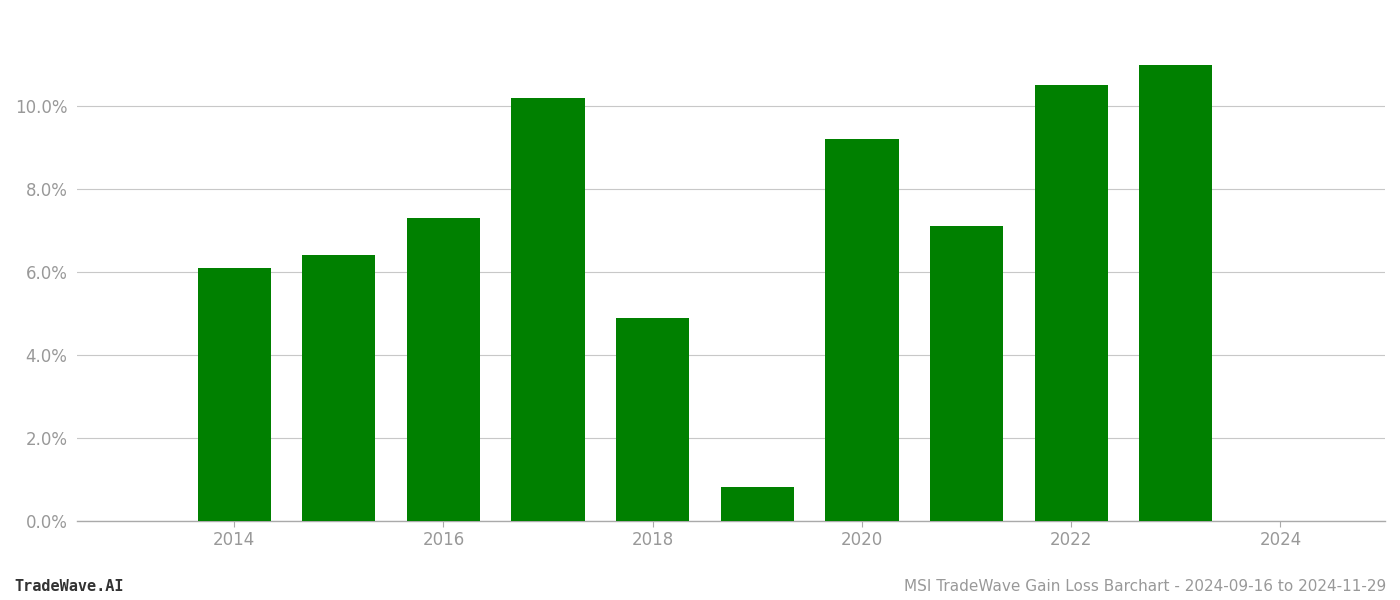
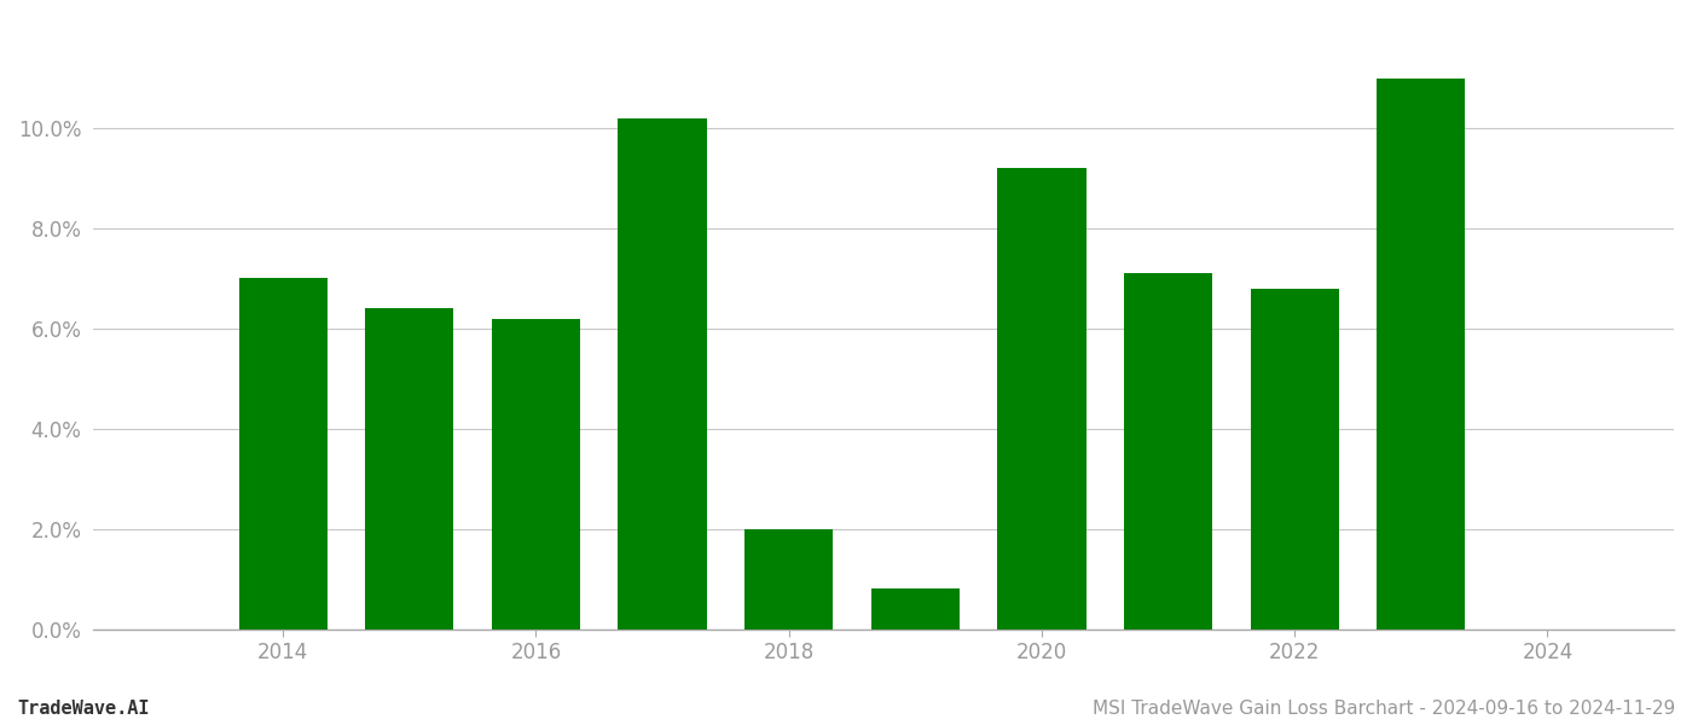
2014: 6.1% -> 7.0%
2016: 7.3% -> 6.2%
2018: 4.9% -> 2.0%
2022: 10.5% -> 6.8%
